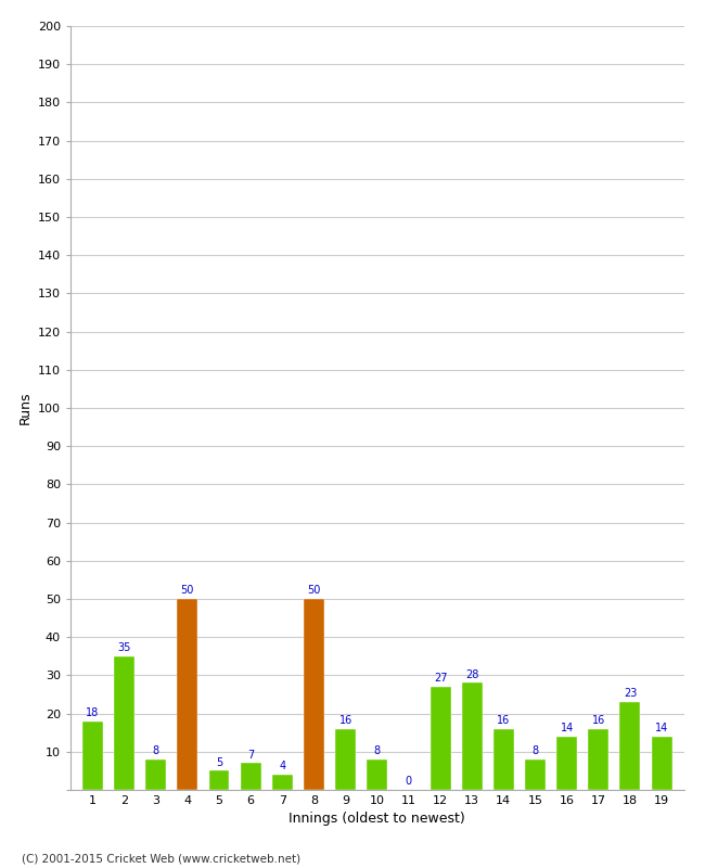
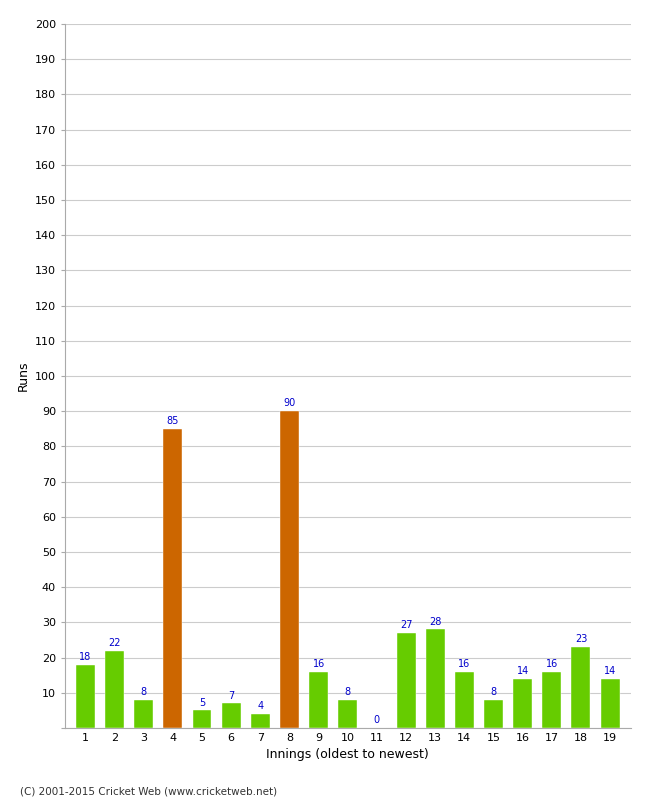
2: 35 -> 22
4: 50 -> 85
8: 50 -> 90
